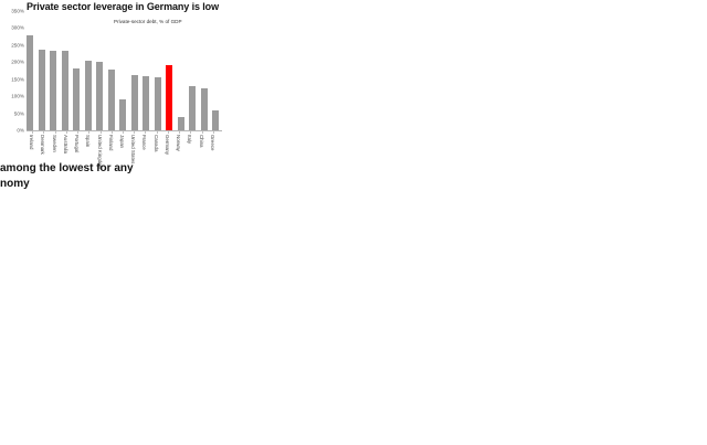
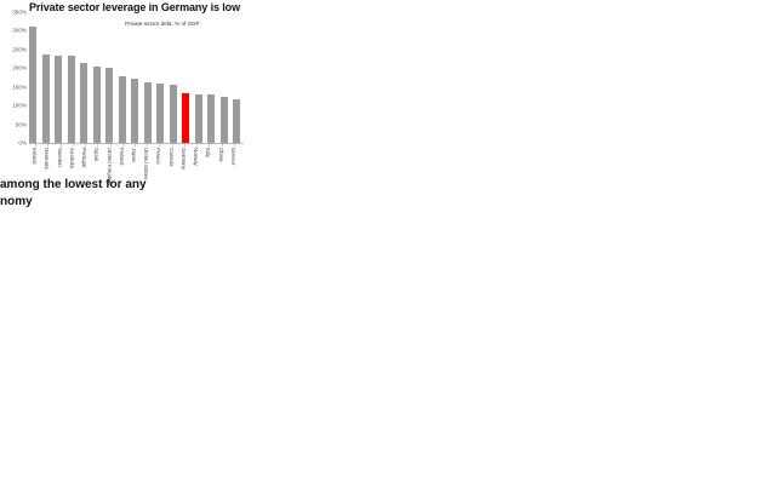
Ireland: 280% -> 310%
Portugal: 180% -> 210%
Japan: 90% -> 170%
Germany: 190% -> 130%
Norway: 40% -> 130%
Greece: 60% -> 120%
